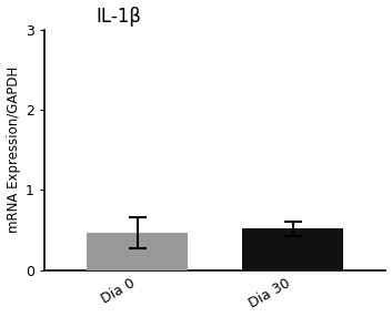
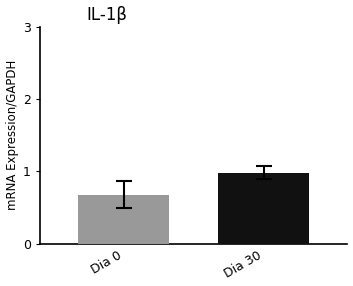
Dia 0: 0.47 -> 0.68
Dia 30: 0.52 -> 0.98
